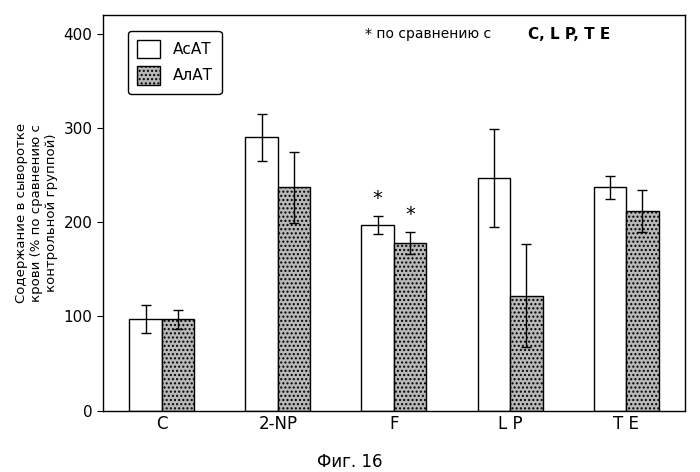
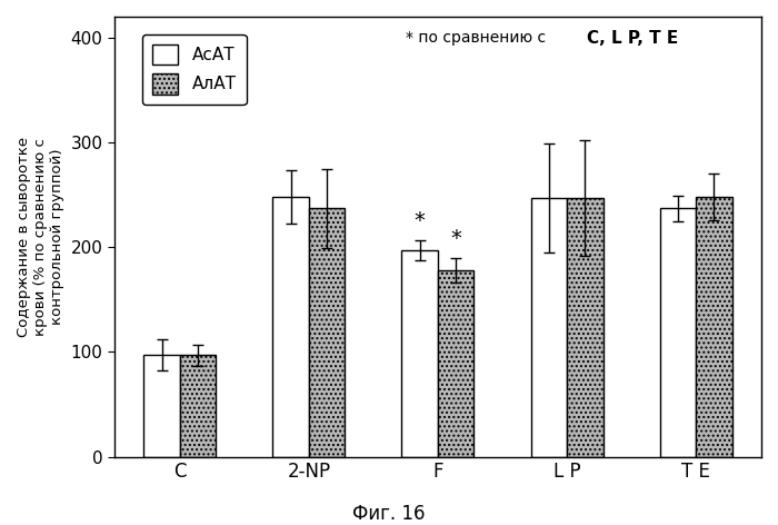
АсАТ/2-NP: 290 -> 248
АлАТ/L P: 122 -> 247
АлАТ/T E: 212 -> 248
